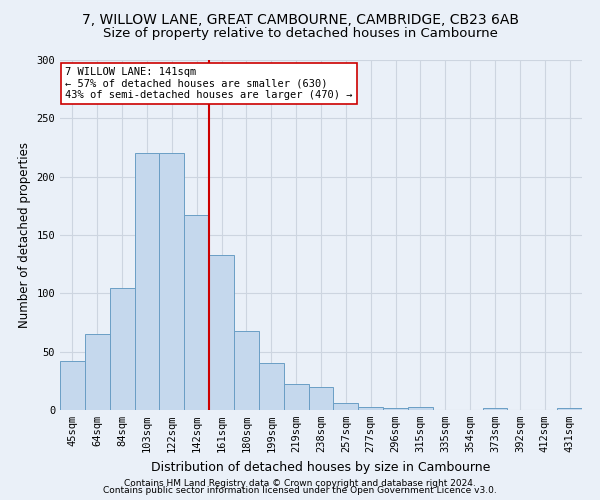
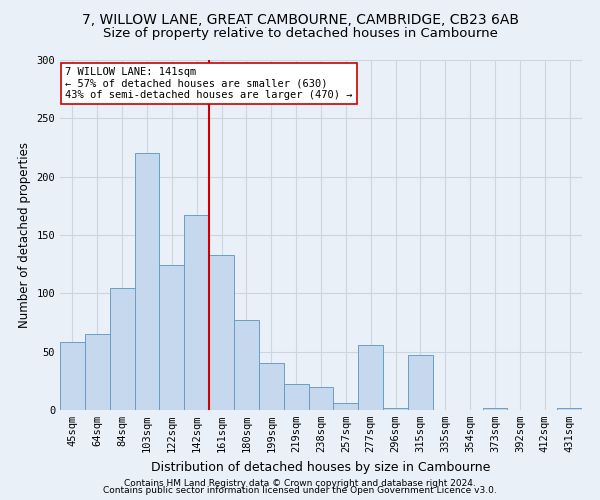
45sqm: 42 -> 58
122sqm: 220 -> 124
180sqm: 68 -> 77
277sqm: 3 -> 56
315sqm: 3 -> 47
